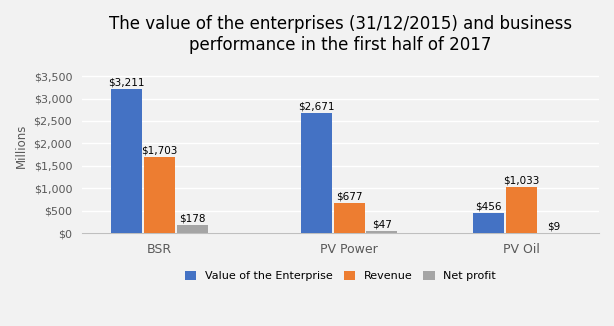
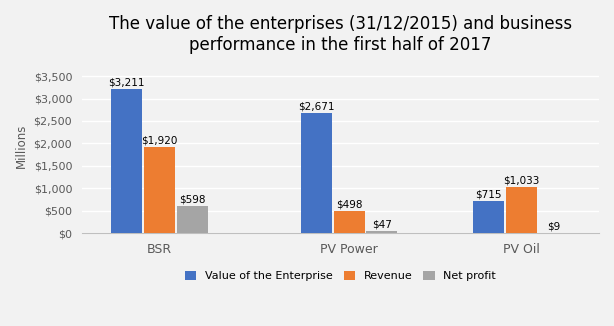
Revenue/BSR: $1,703 -> $1,920
Net profit/BSR: $178 -> $598
Revenue/PV Power: $677 -> $498
Value of the Enterprise/PV Oil: $456 -> $715
